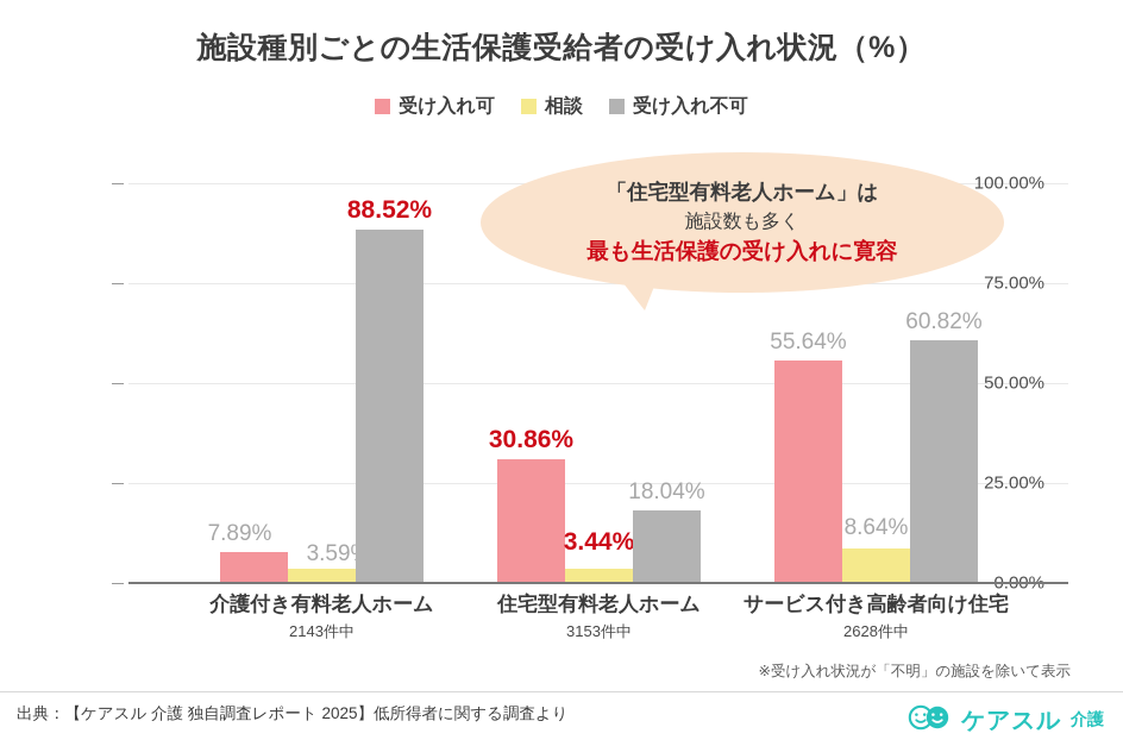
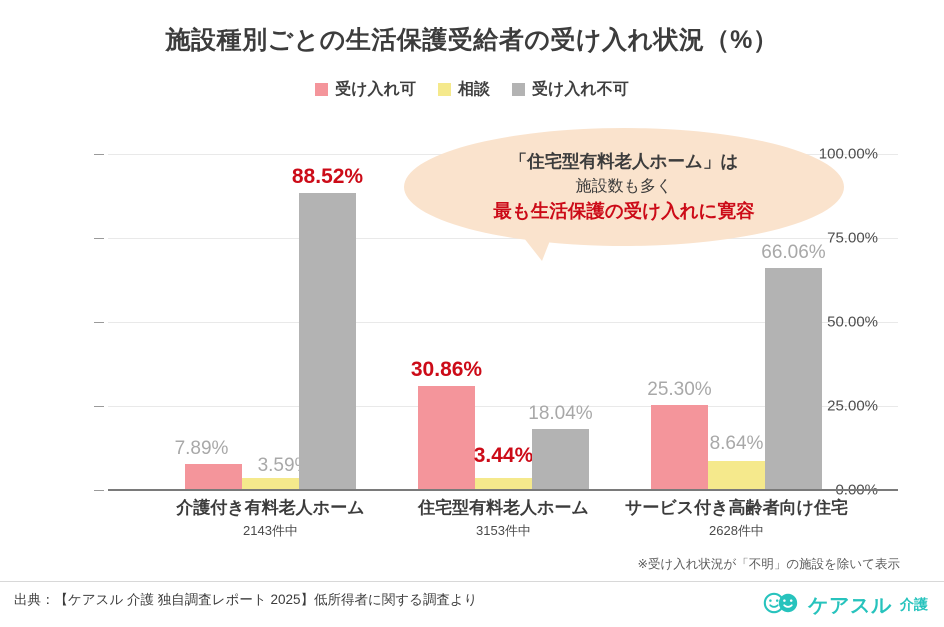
受け入れ可/サービス付き高齢者向け住宅: 55.64% -> 25.30%
受け入れ不可/サービス付き高齢者向け住宅: 60.82% -> 66.06%
